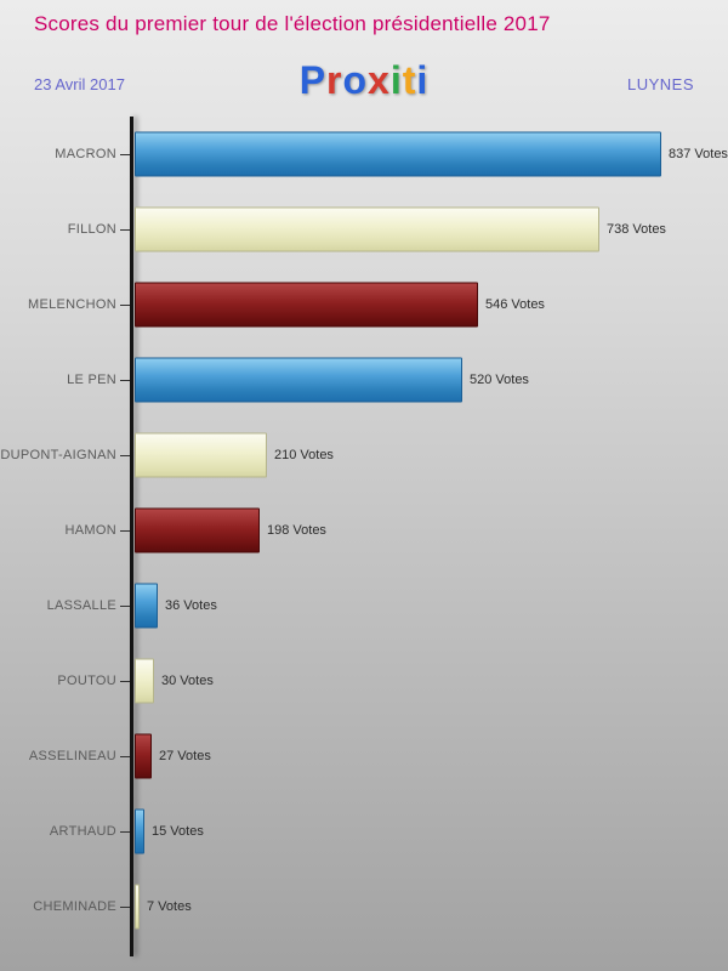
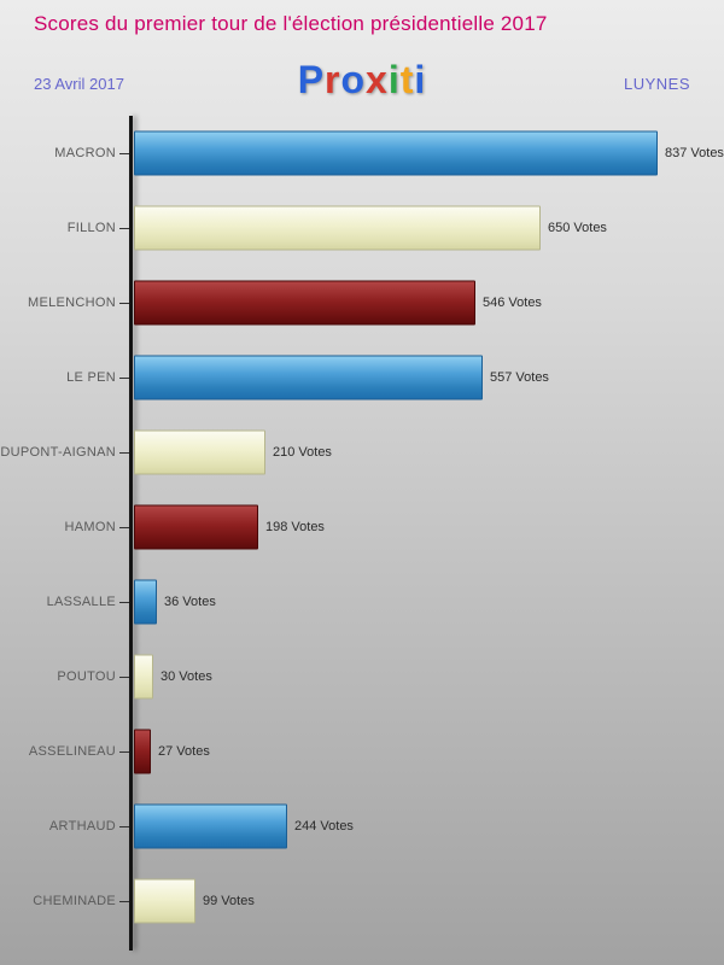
FILLON: 738 -> 650
LE PEN: 520 -> 557
ARTHAUD: 15 -> 244
CHEMINADE: 7 -> 99
